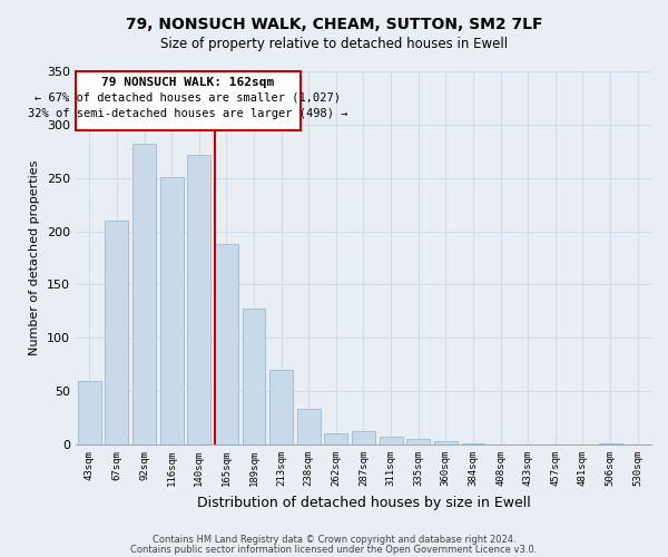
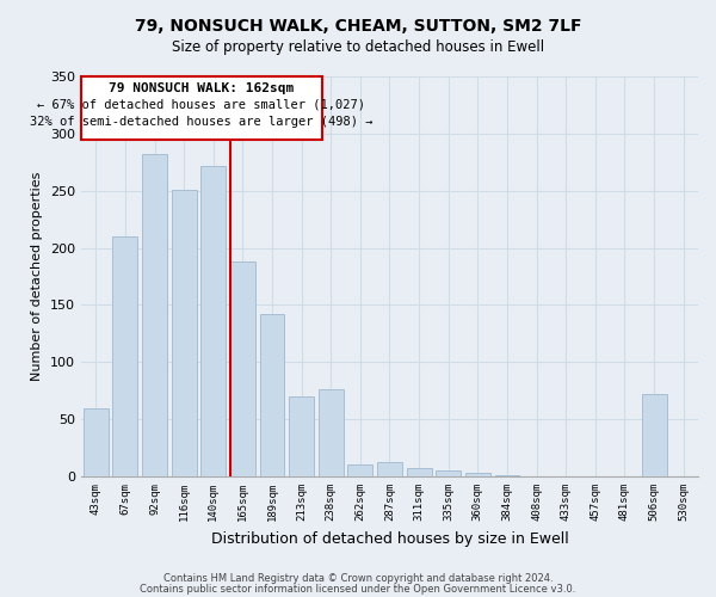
189sqm: 127 -> 142
238sqm: 34 -> 76
506sqm: 1 -> 72
